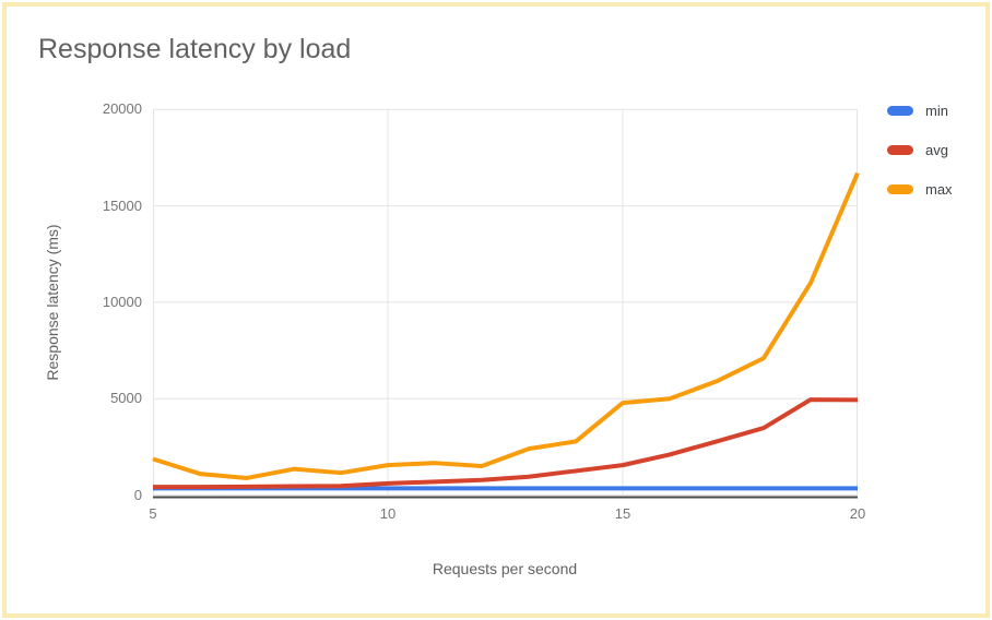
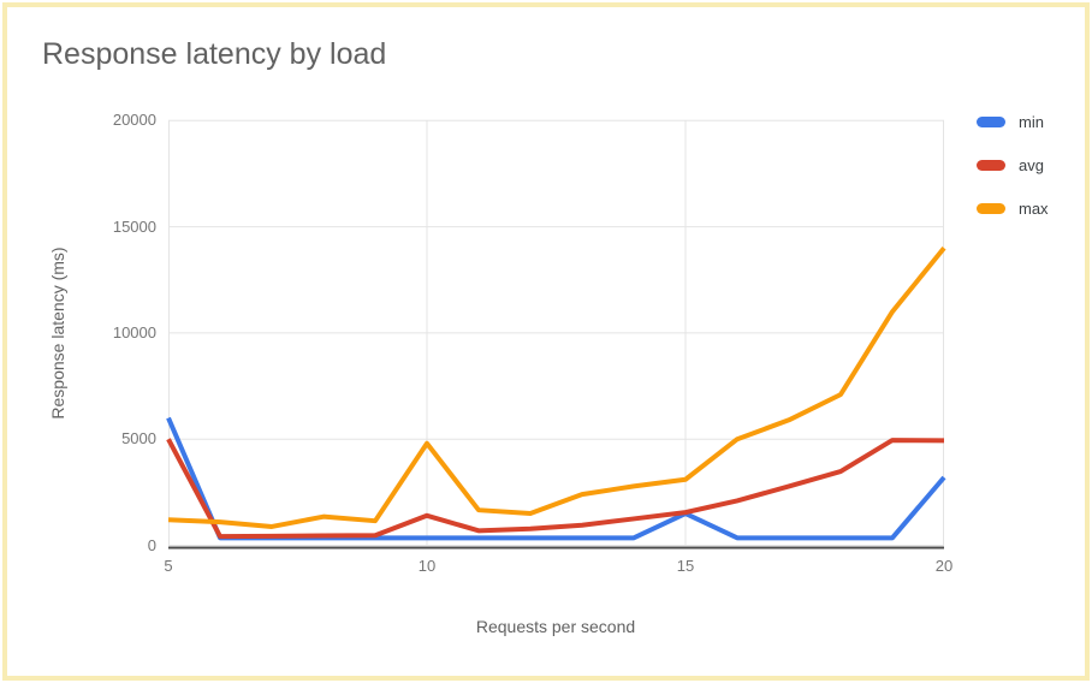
min/5: 400 -> 6000
avg/5: 400 -> 5000
max/5: 1900 -> 1200
avg/10: 600 -> 1400
max/10: 1600 -> 4800
min/15: 400 -> 1500
max/15: 4800 -> 3100
min/20: 400 -> 3200
max/20: 16700 -> 14000
